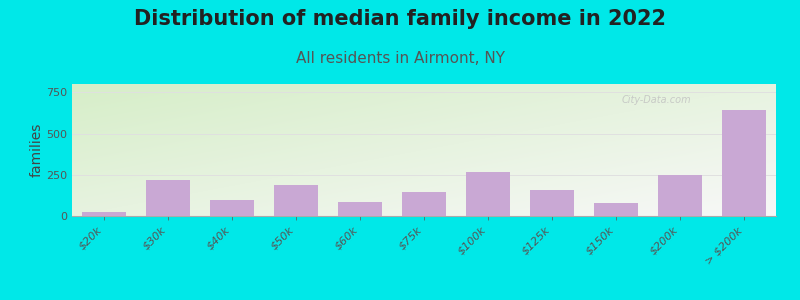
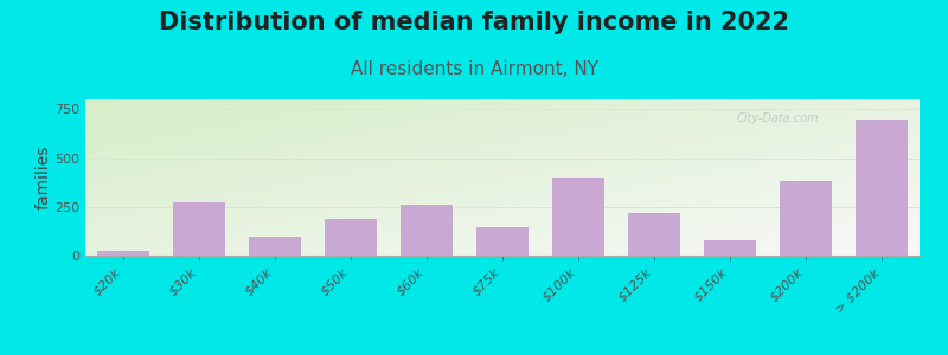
$30k: 220 -> 270
$60k: 80 -> 260
$100k: 260 -> 400
$125k: 160 -> 220
$200k: 250 -> 380
> $200k: 640 -> 700
